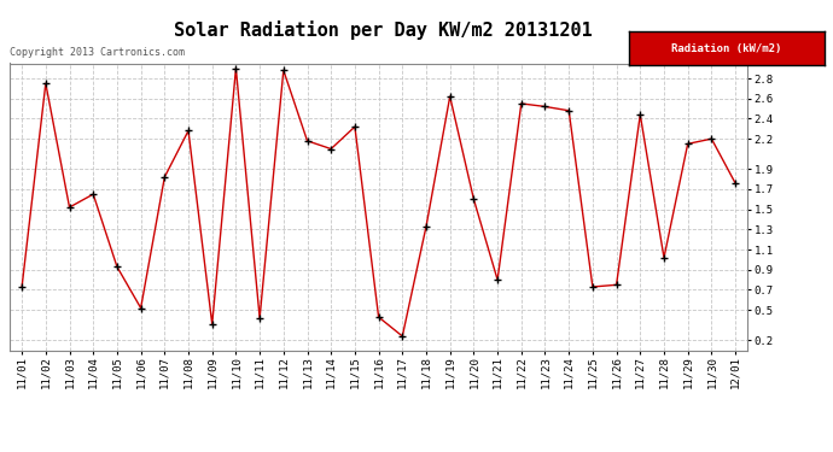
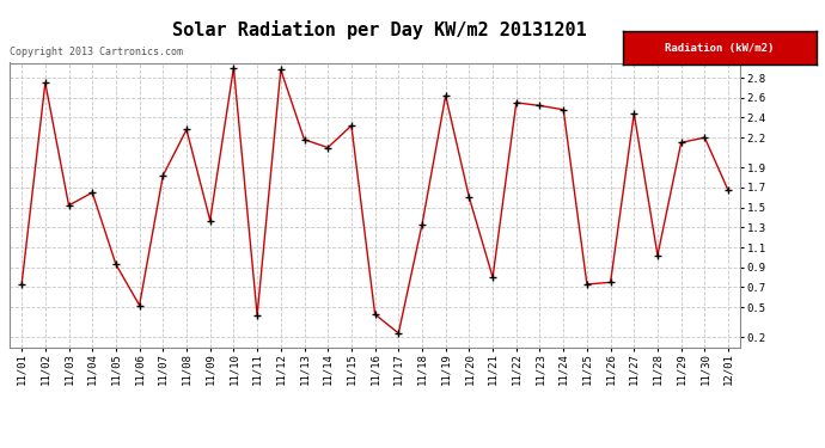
11/09: 0.36 -> 1.37
12/01: 1.76 -> 1.67
